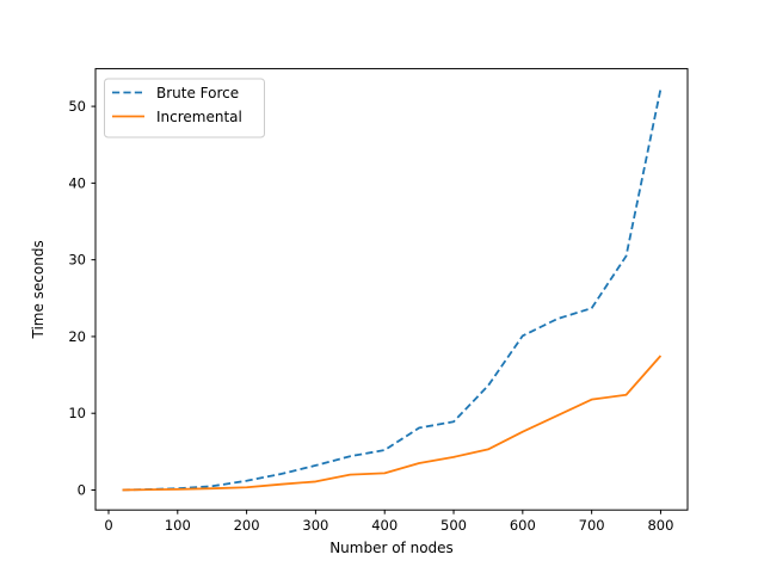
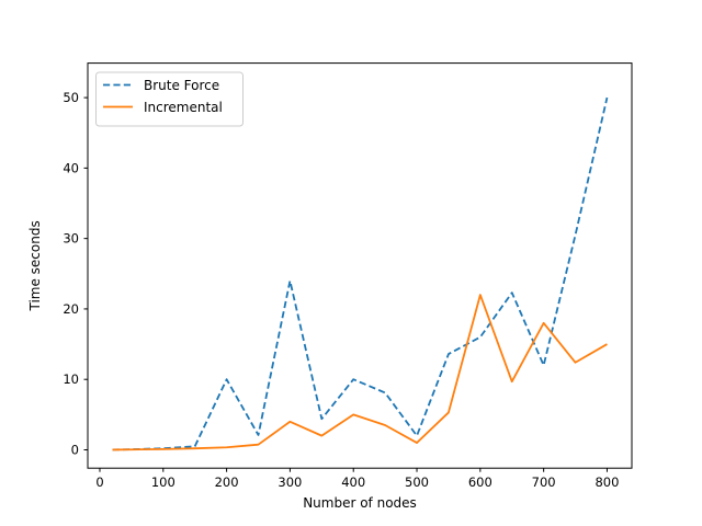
Brute Force/200: 1 -> 10
Brute Force/300: 3 -> 24
Incremental/300: 1 -> 4
Brute Force/400: 5 -> 10
Incremental/400: 2 -> 5
Brute Force/500: 9 -> 2
Incremental/500: 4 -> 1
Brute Force/600: 20 -> 16
Incremental/600: 8 -> 22
Brute Force/700: 24 -> 12
Incremental/700: 12 -> 18
Brute Force/800: 52 -> 50
Incremental/800: 18 -> 15
